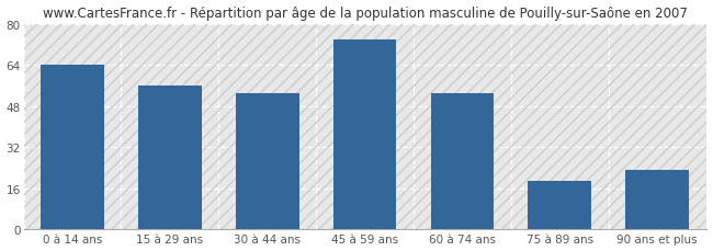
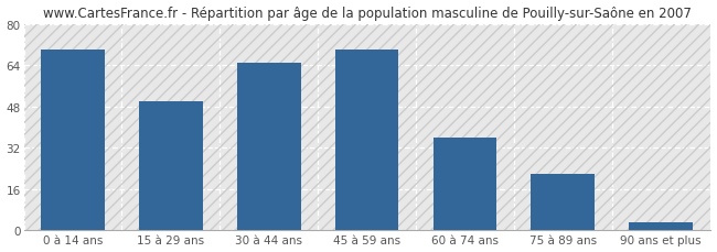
0 à 14 ans: 64 -> 70
15 à 29 ans: 56 -> 50
30 à 44 ans: 53 -> 65
45 à 59 ans: 74 -> 70
60 à 74 ans: 53 -> 36
75 à 89 ans: 19 -> 22
90 ans et plus: 23 -> 3
